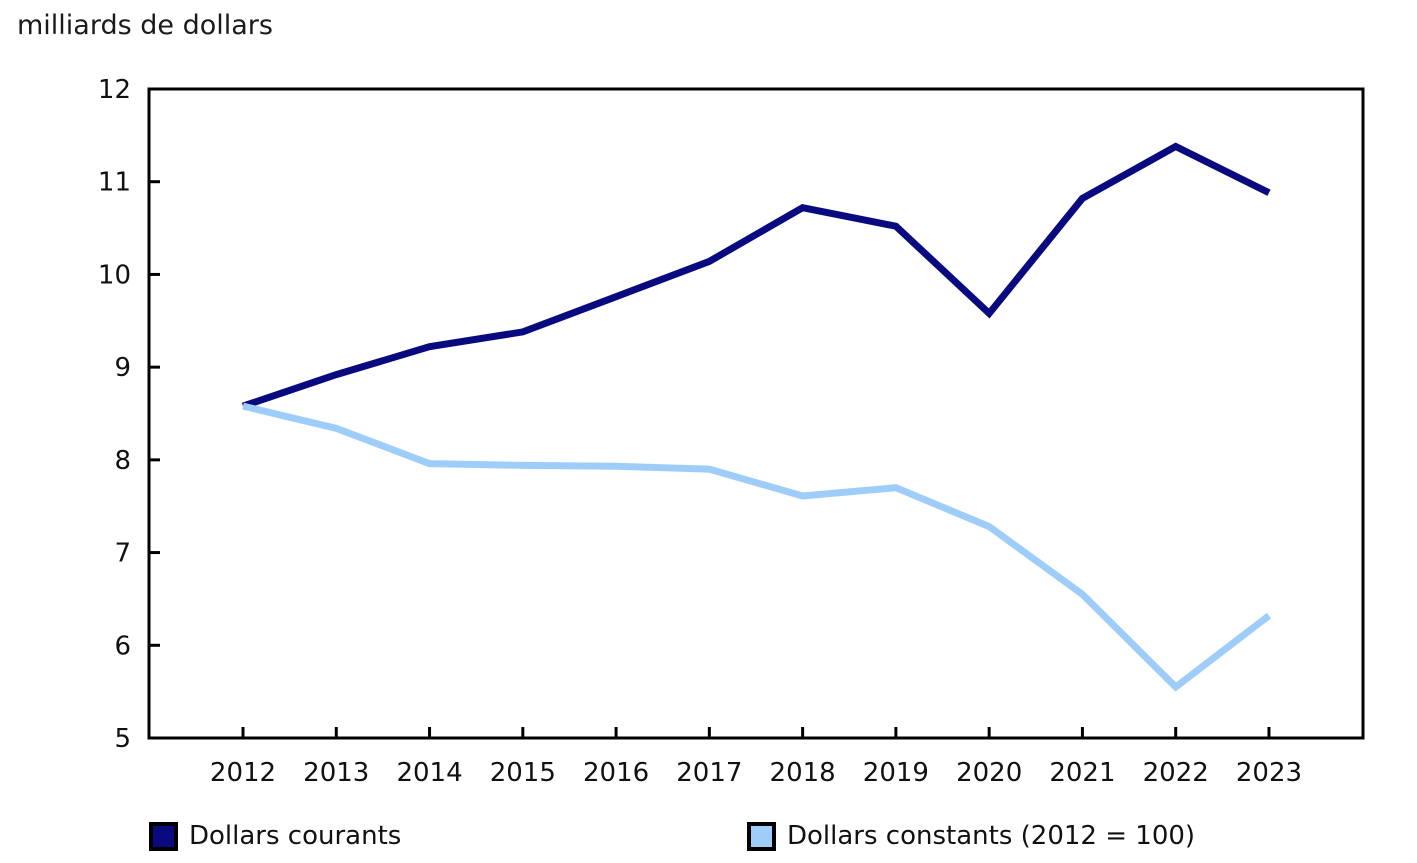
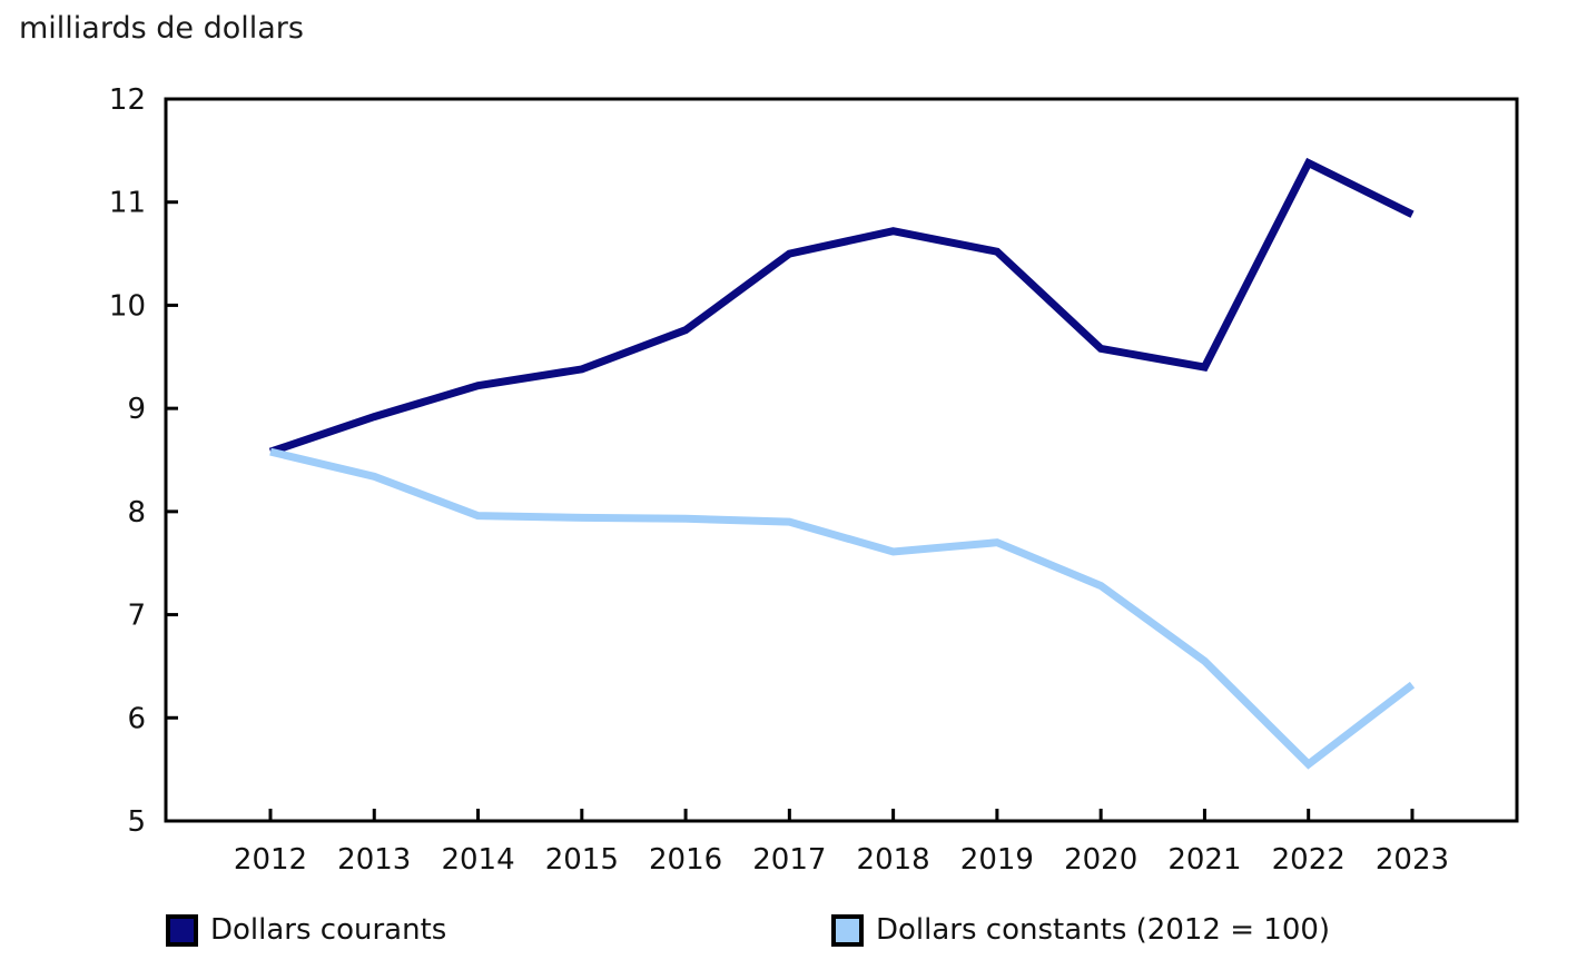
Dollars courants/2017: 10.1 -> 10.5
Dollars courants/2021: 10.8 -> 9.4
